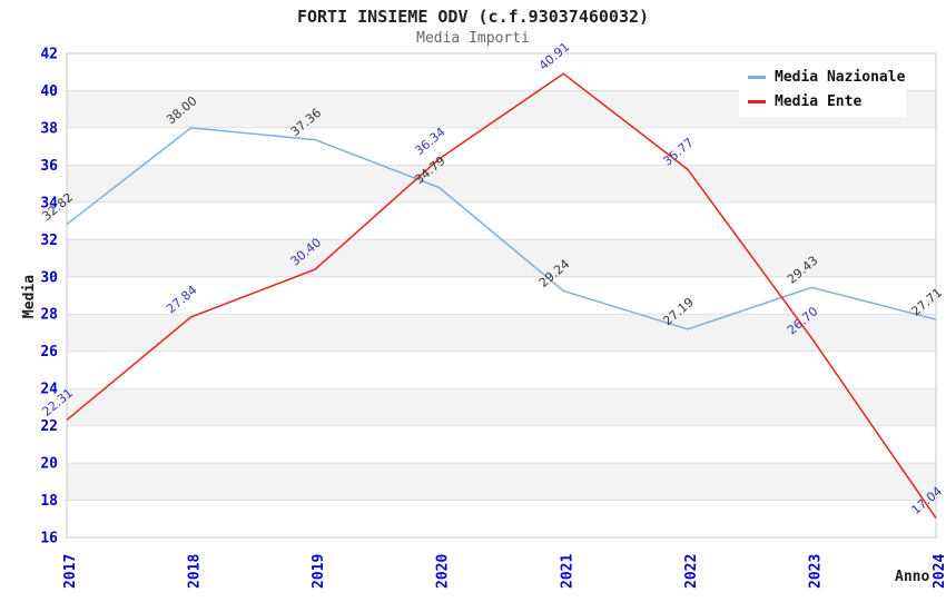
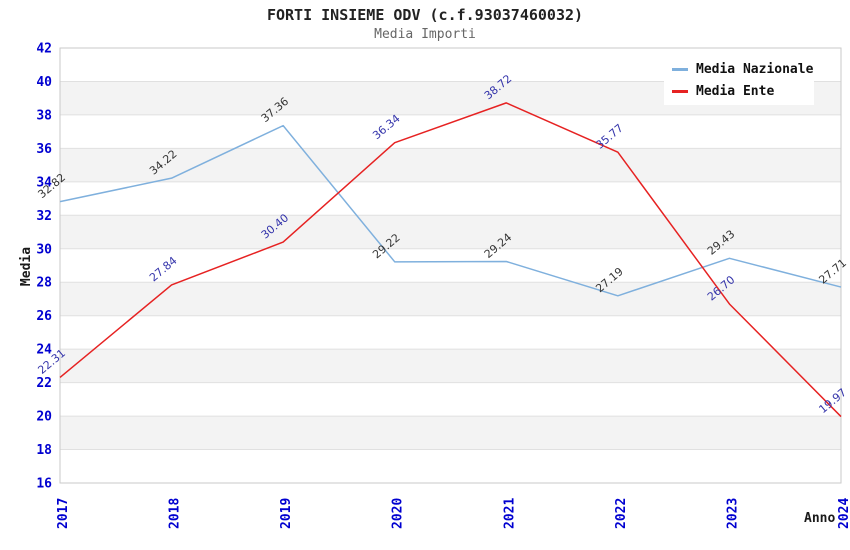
Media Nazionale/2018: 38.00 -> 34.22
Media Nazionale/2020: 34.79 -> 29.22
Media Ente/2021: 40.91 -> 38.72
Media Ente/2024: 17.04 -> 19.97
